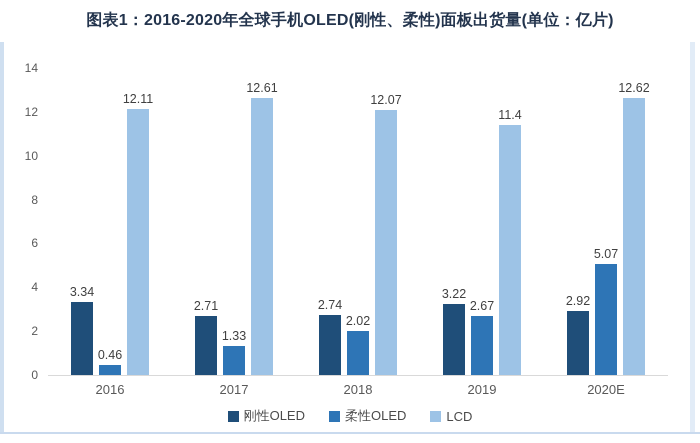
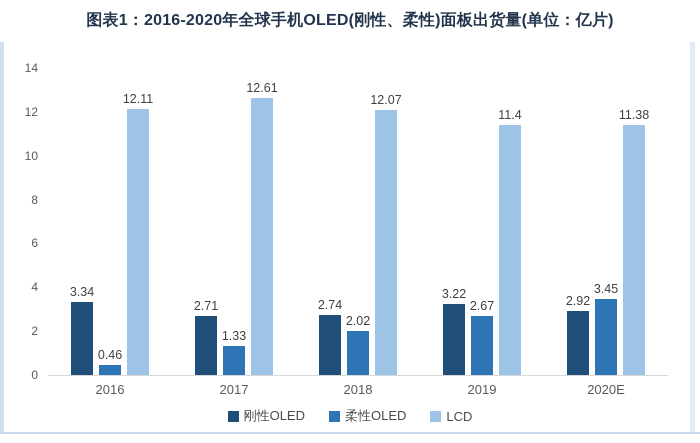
柔性OLED/2020E: 5.07 -> 3.45
LCD/2020E: 12.62 -> 11.38
